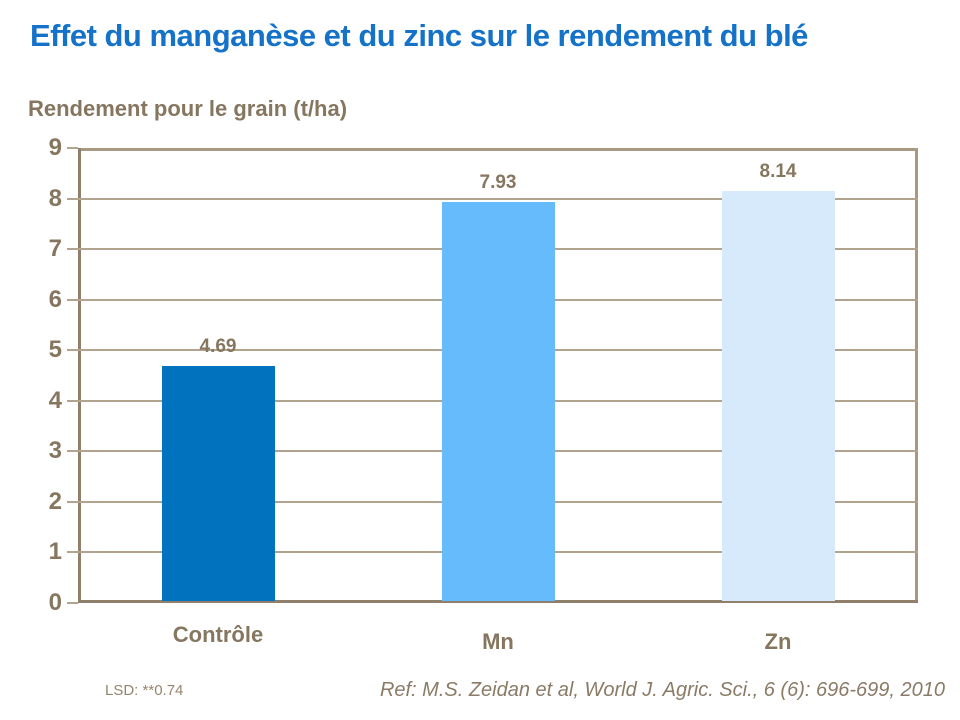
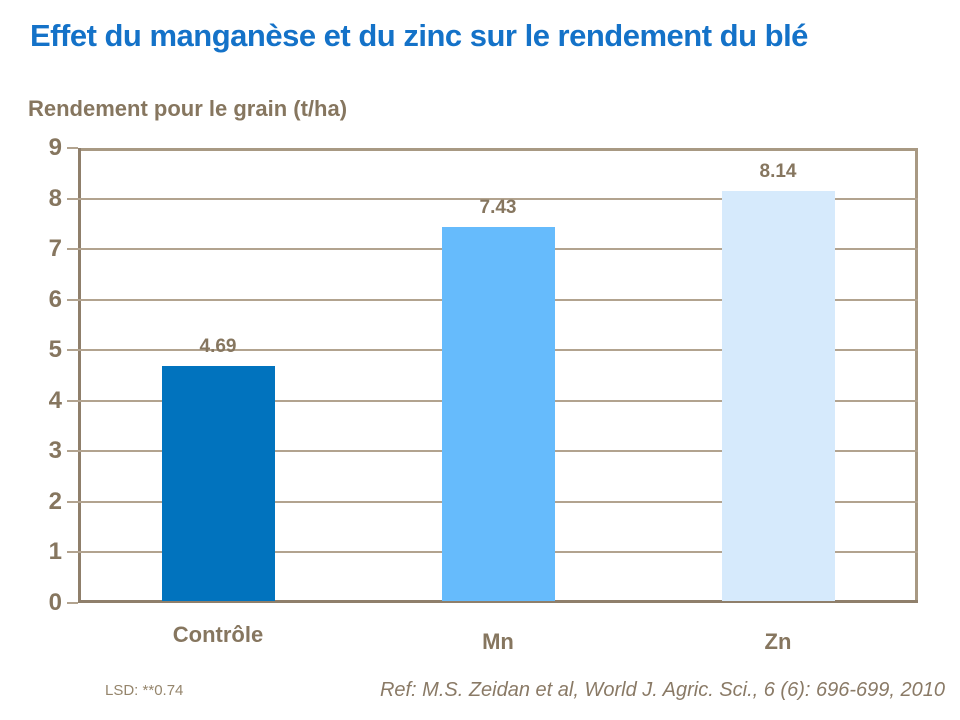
Mn: 7.93 -> 7.43
